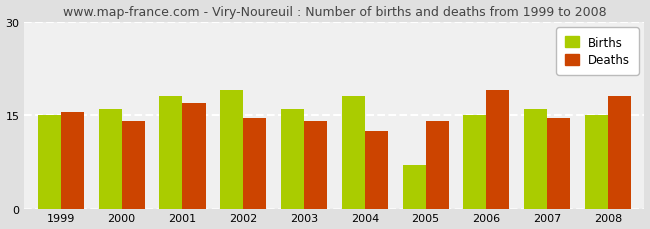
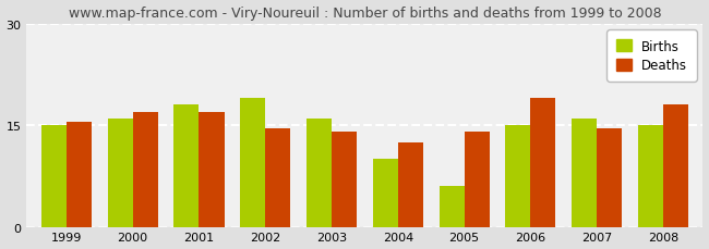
Deaths/2000: 14.0 -> 17.0
Births/2004: 18 -> 10
Births/2005: 7 -> 6
